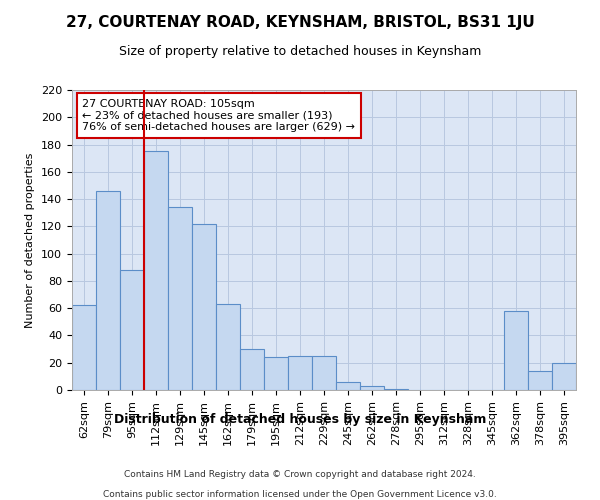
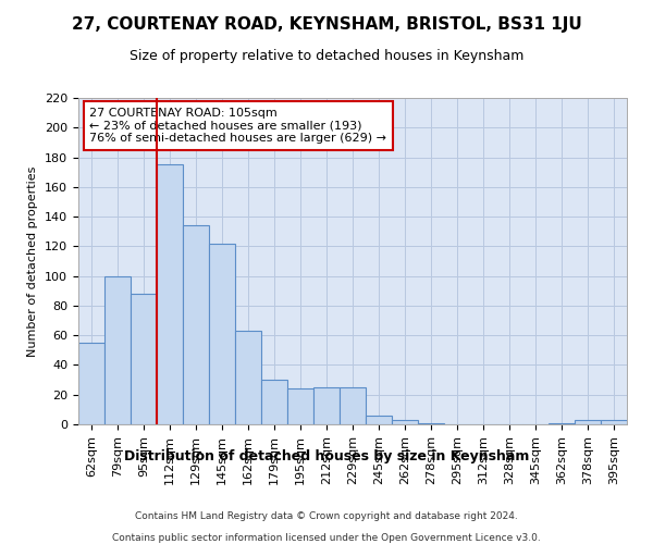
62sqm: 62 -> 55
79sqm: 146 -> 100
362sqm: 58 -> 1
378sqm: 14 -> 3
395sqm: 20 -> 3
